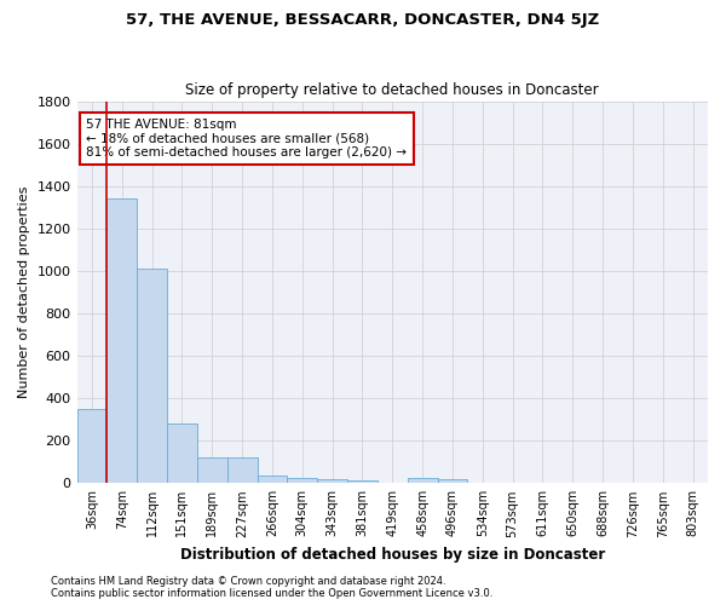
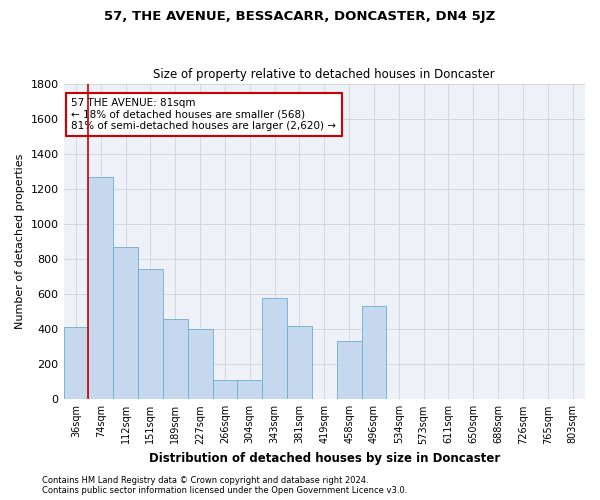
36sqm: 350 -> 410
74sqm: 1340 -> 1270
112sqm: 1010 -> 870
151sqm: 280 -> 740
189sqm: 120 -> 460
227sqm: 120 -> 400
266sqm: 40 -> 110
304sqm: 20 -> 110
343sqm: 20 -> 580
381sqm: 20 -> 420
458sqm: 20 -> 330
496sqm: 20 -> 530
